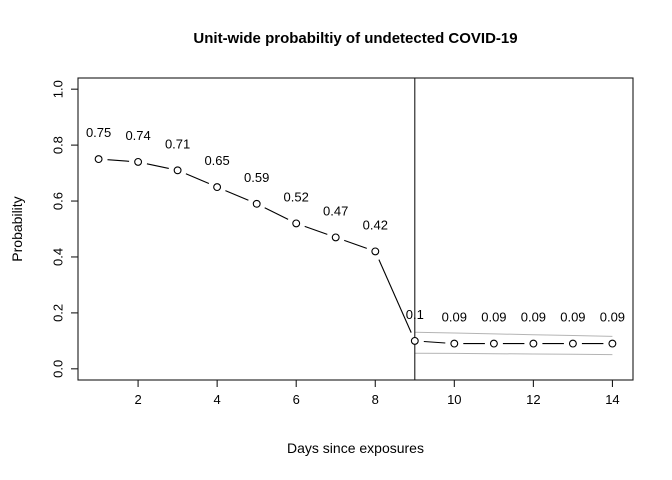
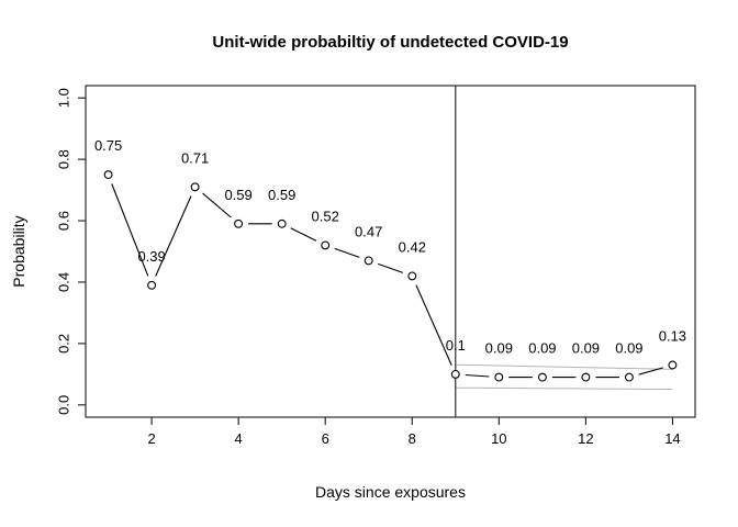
2: 0.74 -> 0.39
4: 0.65 -> 0.59
14: 0.09 -> 0.13
